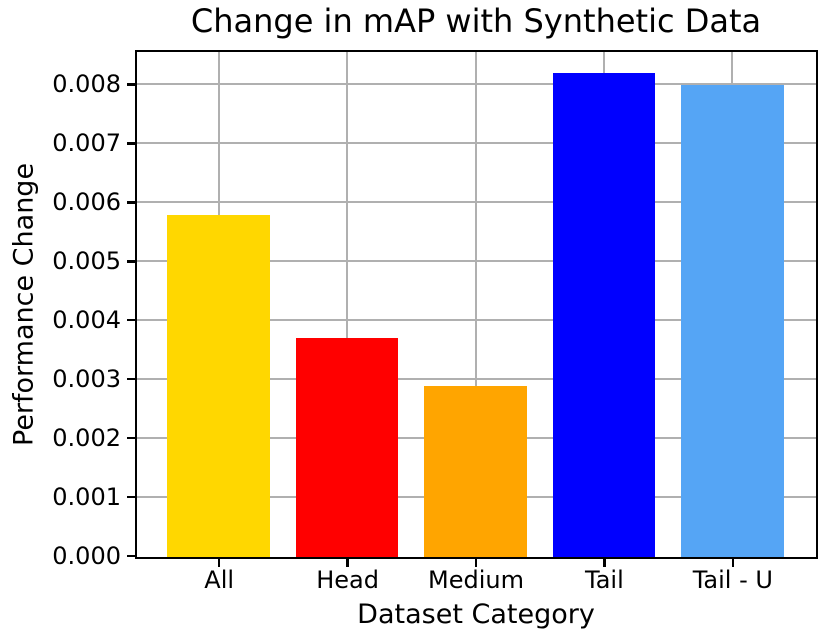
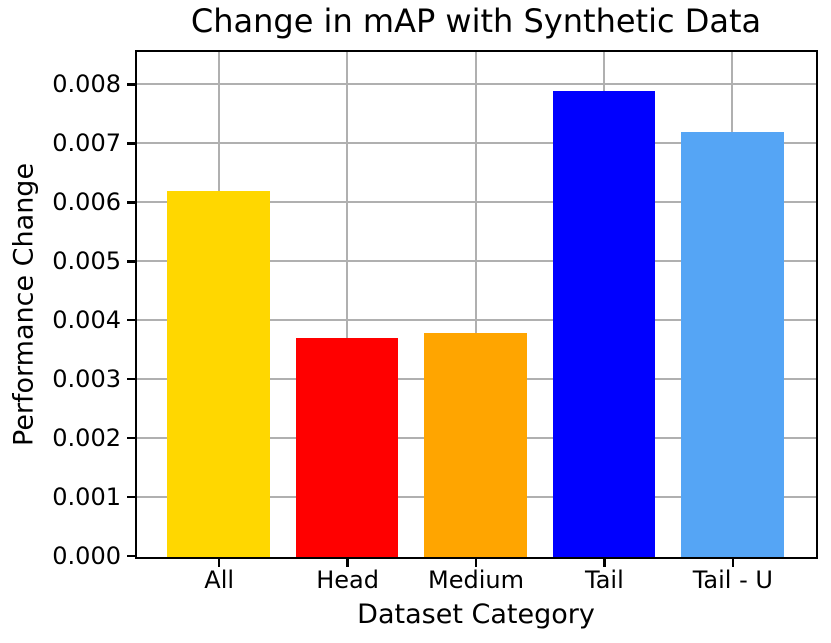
All: 0.0058 -> 0.0062
Medium: 0.0029 -> 0.0038
Tail: 0.0082 -> 0.0079
Tail - U: 0.0080 -> 0.0072
